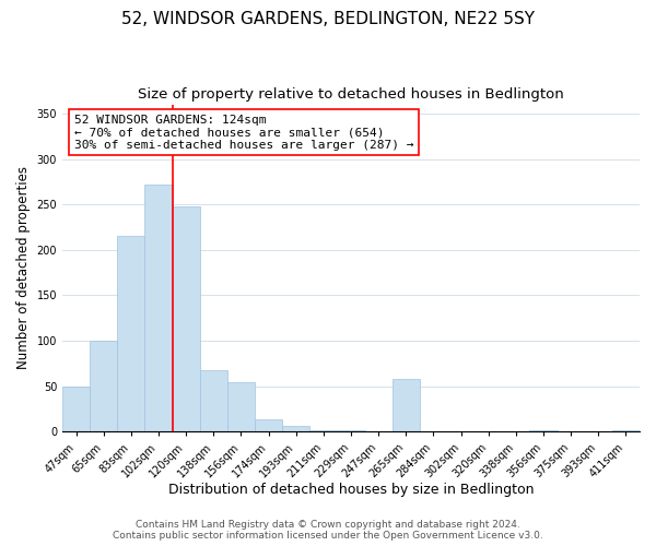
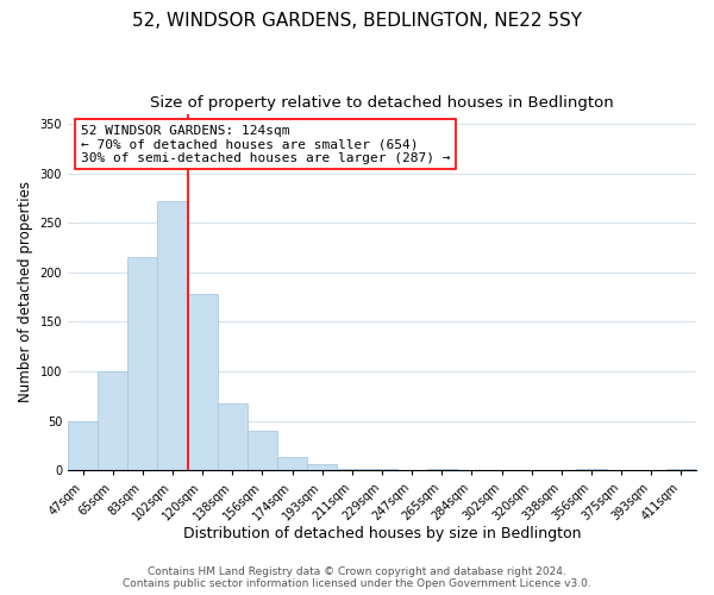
120sqm: 248 -> 178
156sqm: 54 -> 40
265sqm: 58 -> 1
